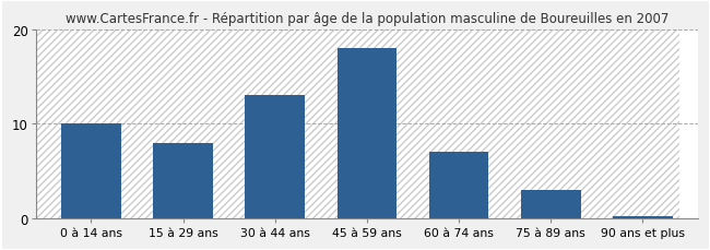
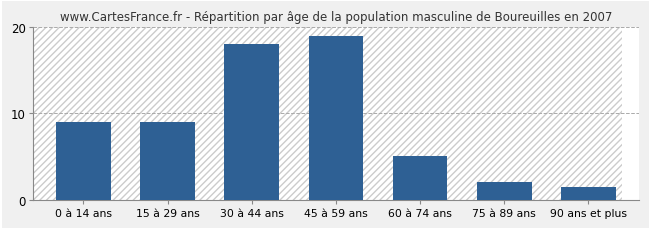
0 à 14 ans: 10.0 -> 9.0
15 à 29 ans: 8.0 -> 9.0
30 à 44 ans: 13.0 -> 18.0
45 à 59 ans: 18.0 -> 19.0
60 à 74 ans: 7.0 -> 5.0
75 à 89 ans: 3.0 -> 2.0
90 ans et plus: 0.2 -> 1.4
